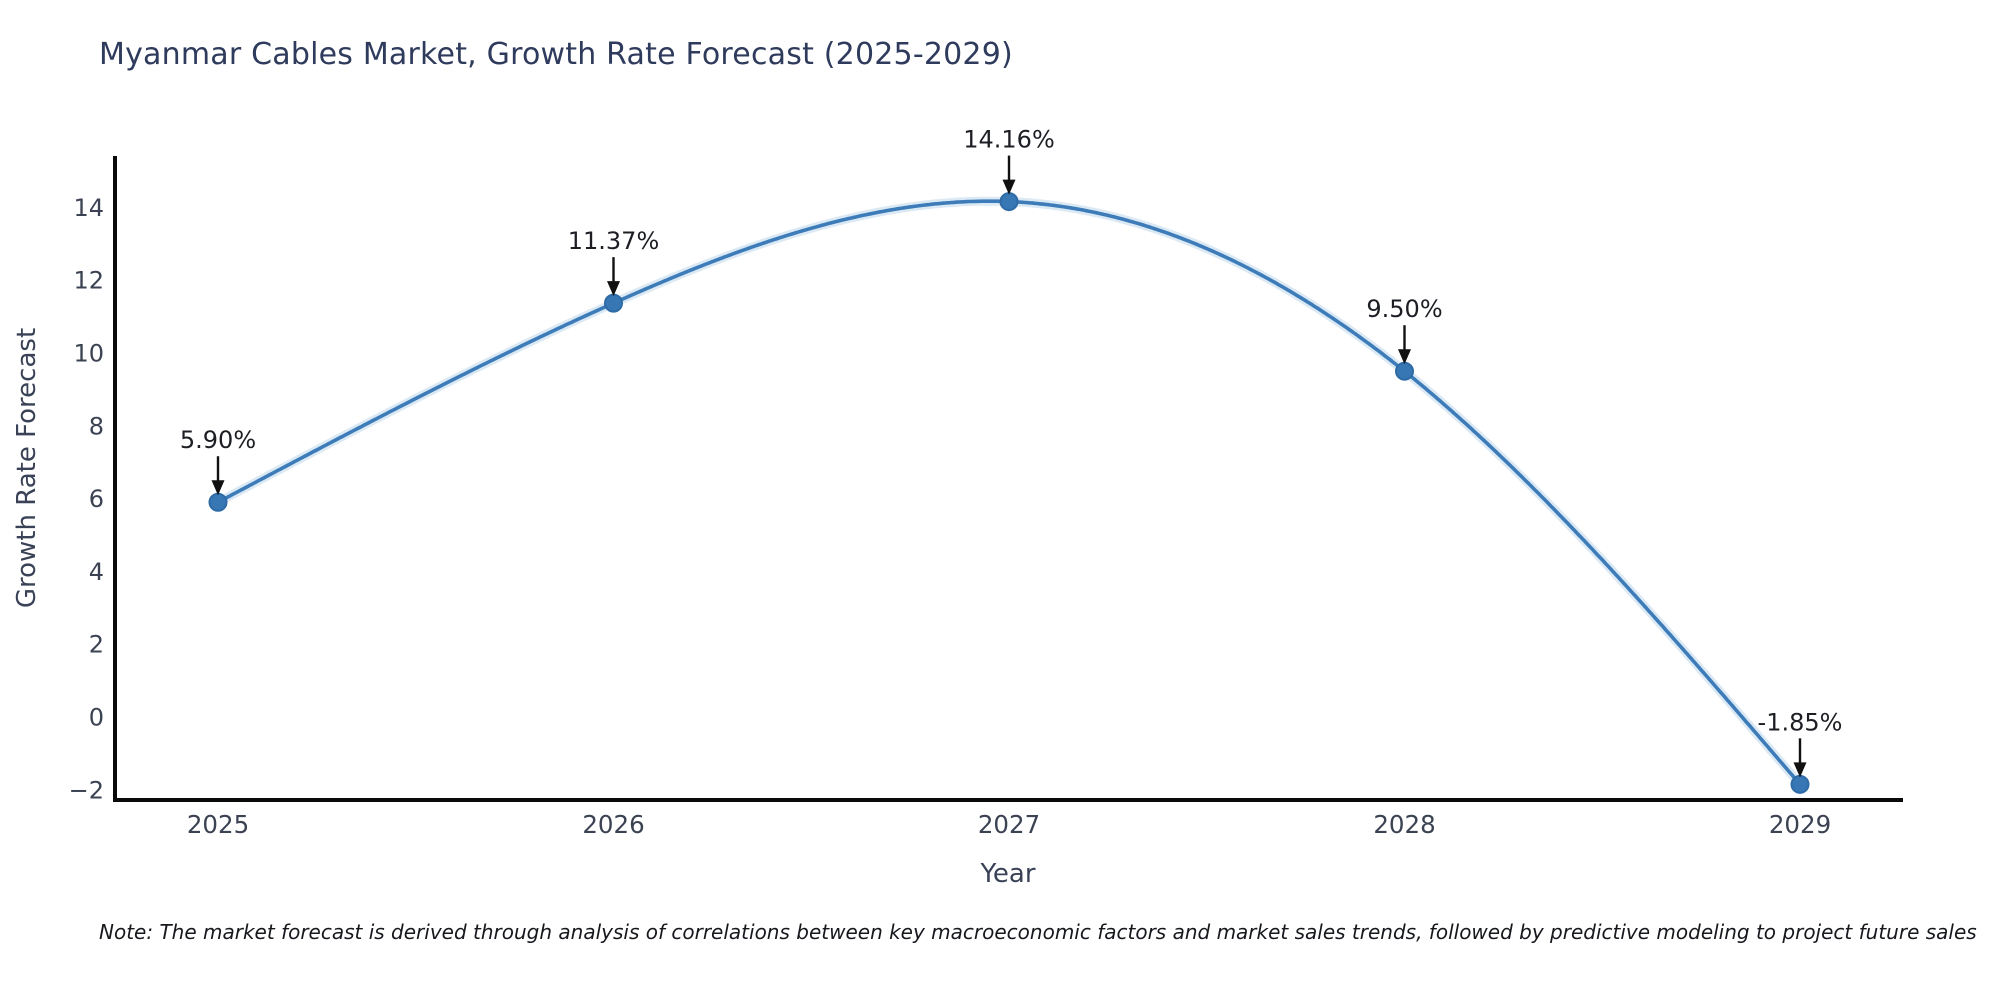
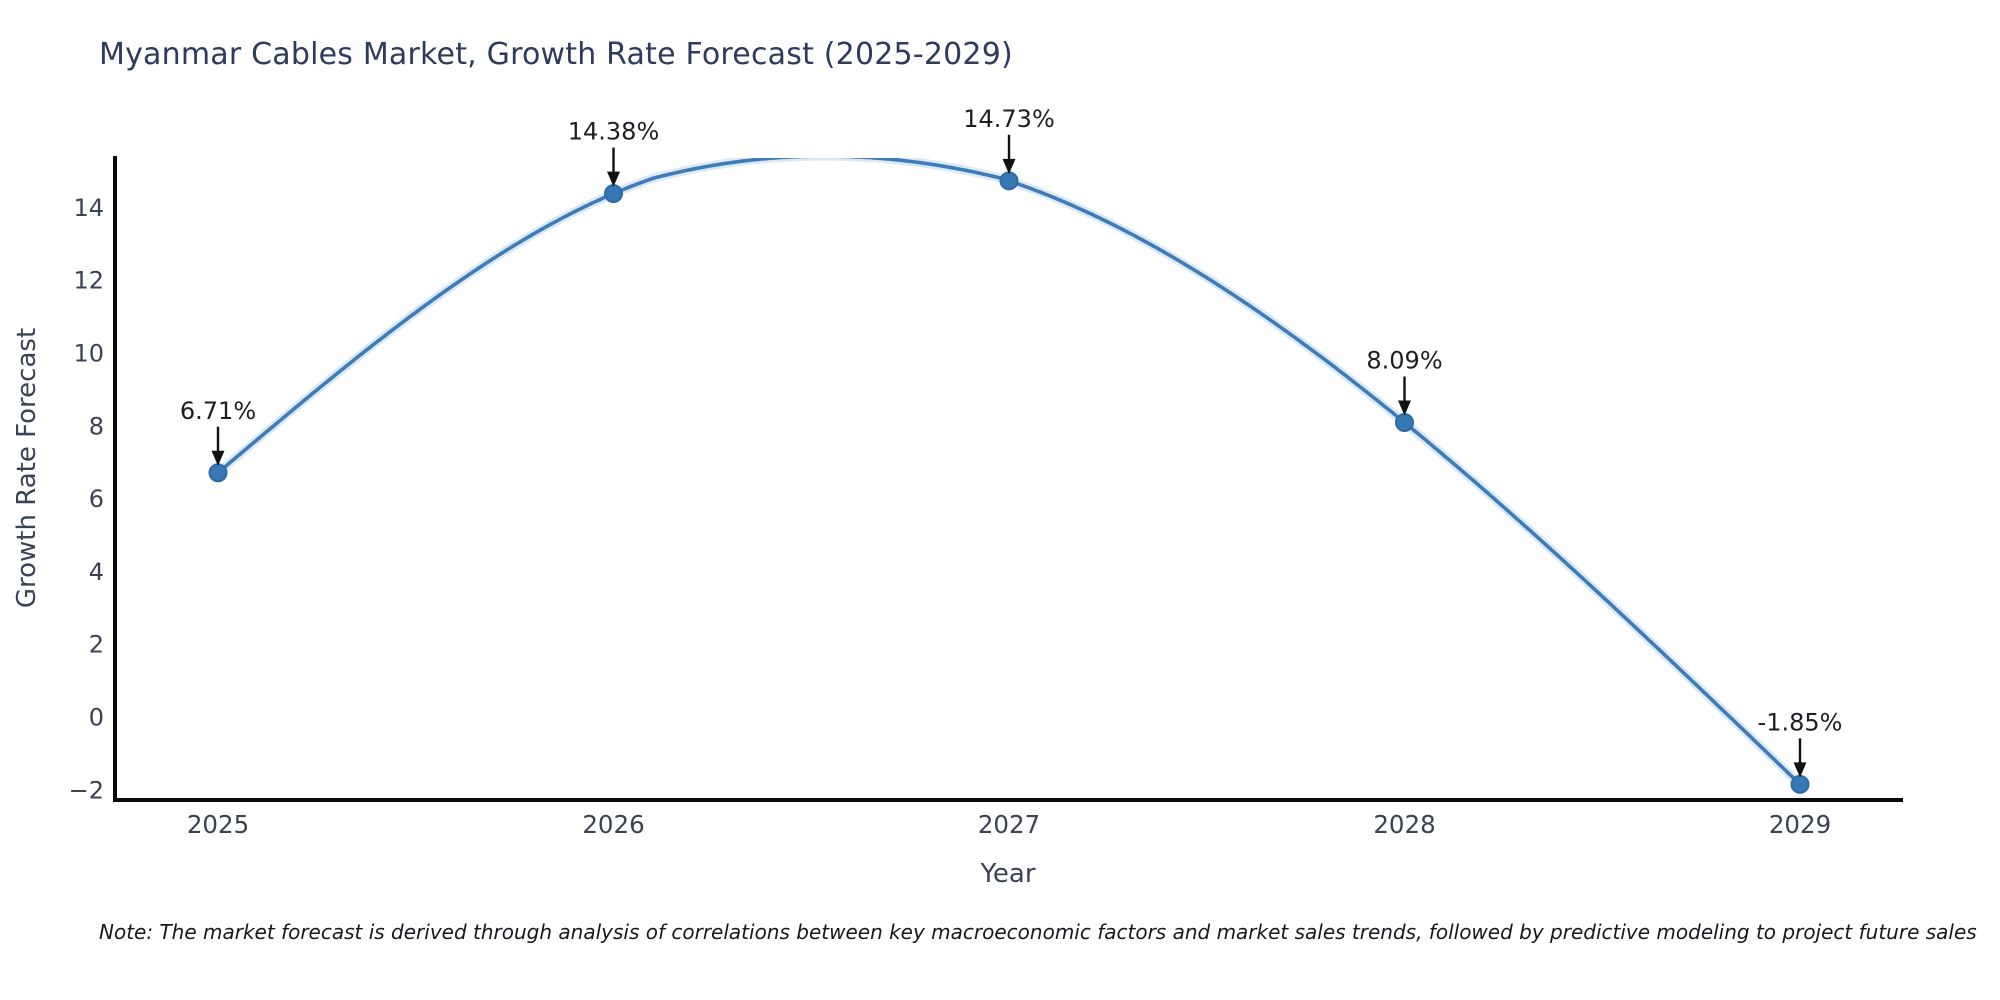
2025: 5.90% -> 6.71%
2026: 11.37% -> 14.38%
2027: 14.16% -> 14.73%
2028: 9.50% -> 8.09%
